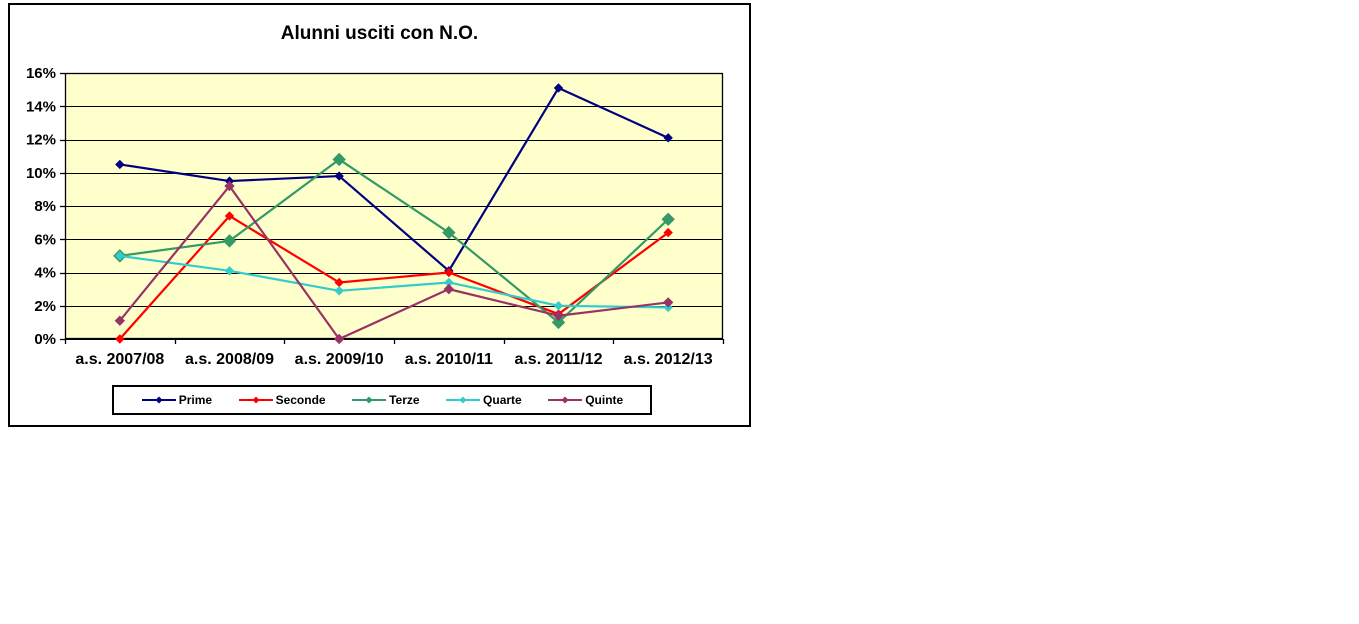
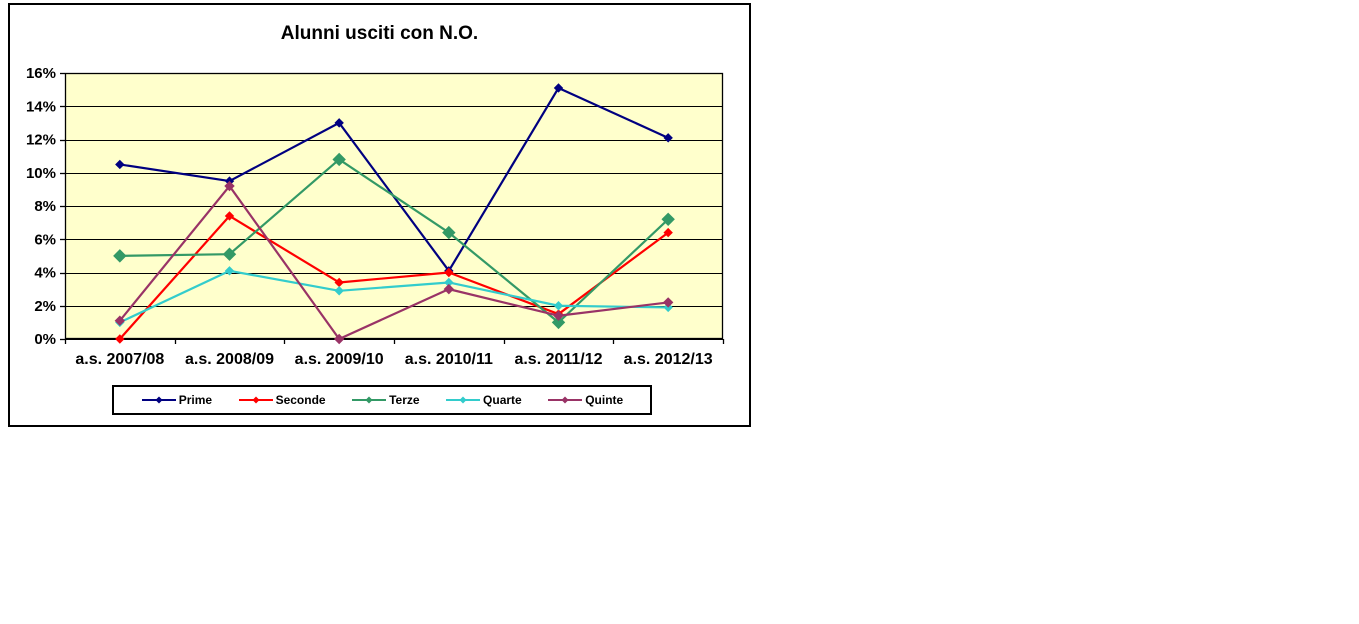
Quarte/a.s. 2007/08: 5.0% -> 1.0%
Terze/a.s. 2008/09: 5.9% -> 5.1%
Prime/a.s. 2009/10: 9.8% -> 13.0%
